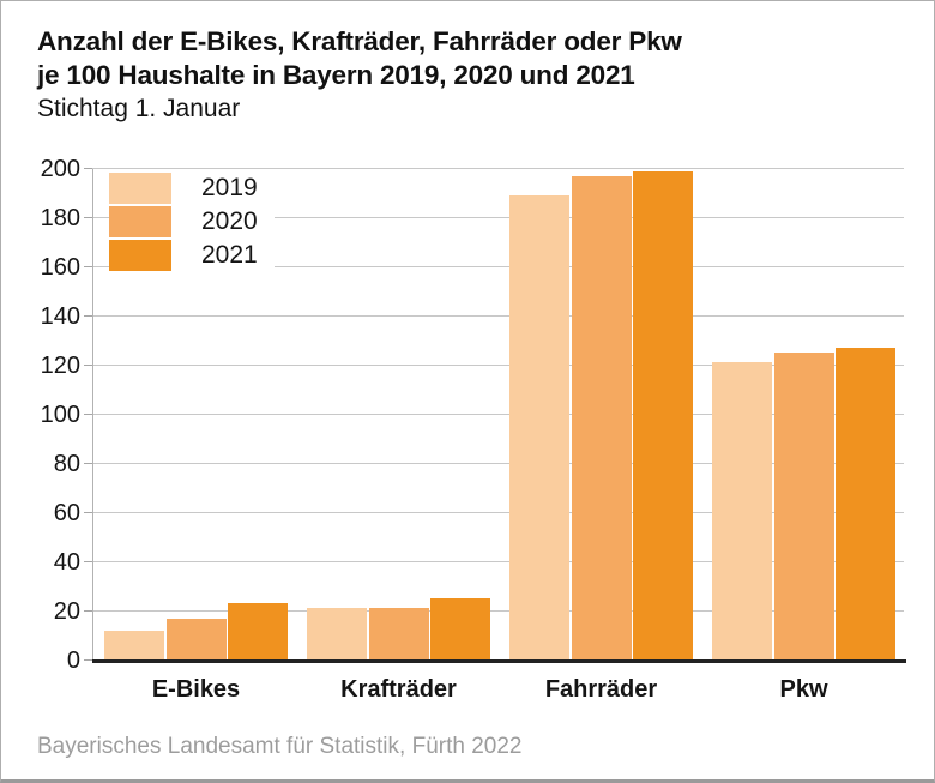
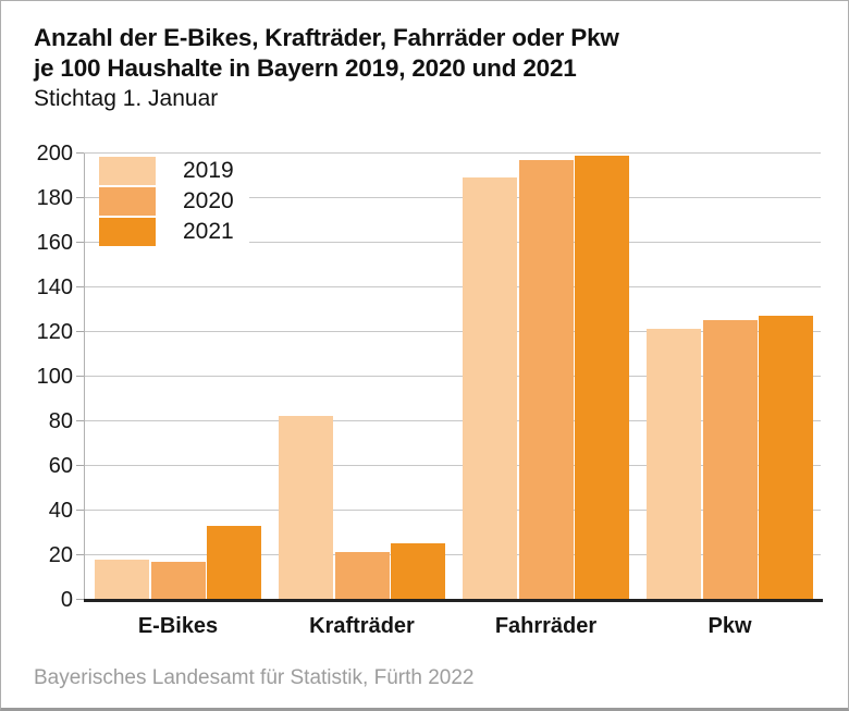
2019/E-Bikes: 12 -> 18
2021/E-Bikes: 23 -> 33
2019/Krafträder: 21 -> 82
